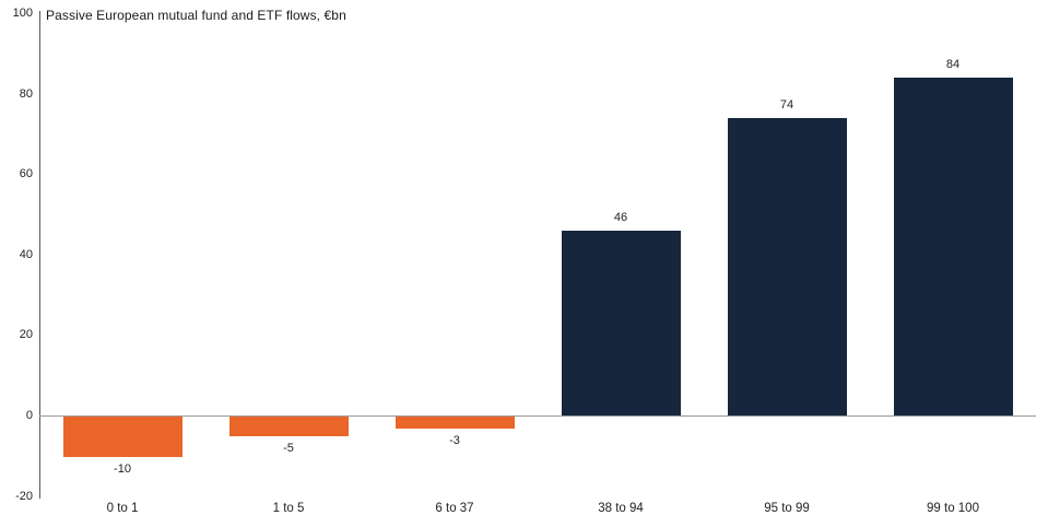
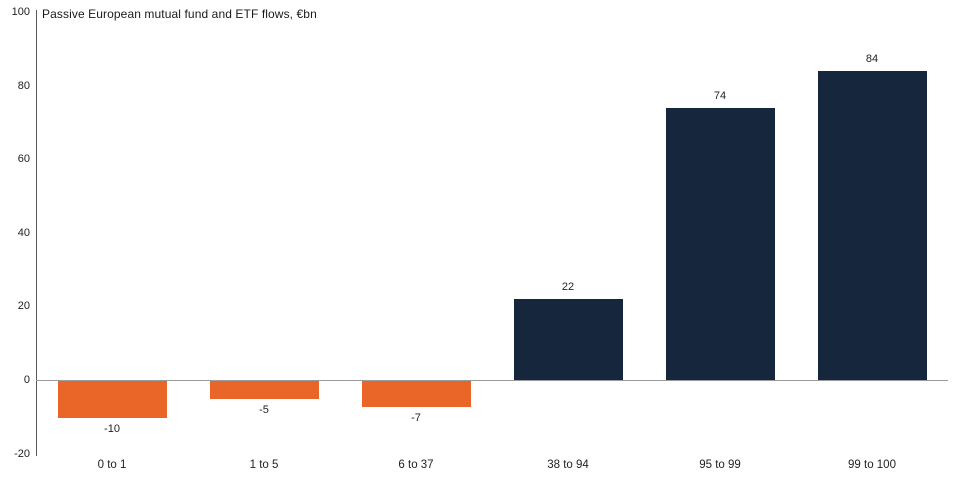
6 to 37: -3 -> -7
38 to 94: 46 -> 22
